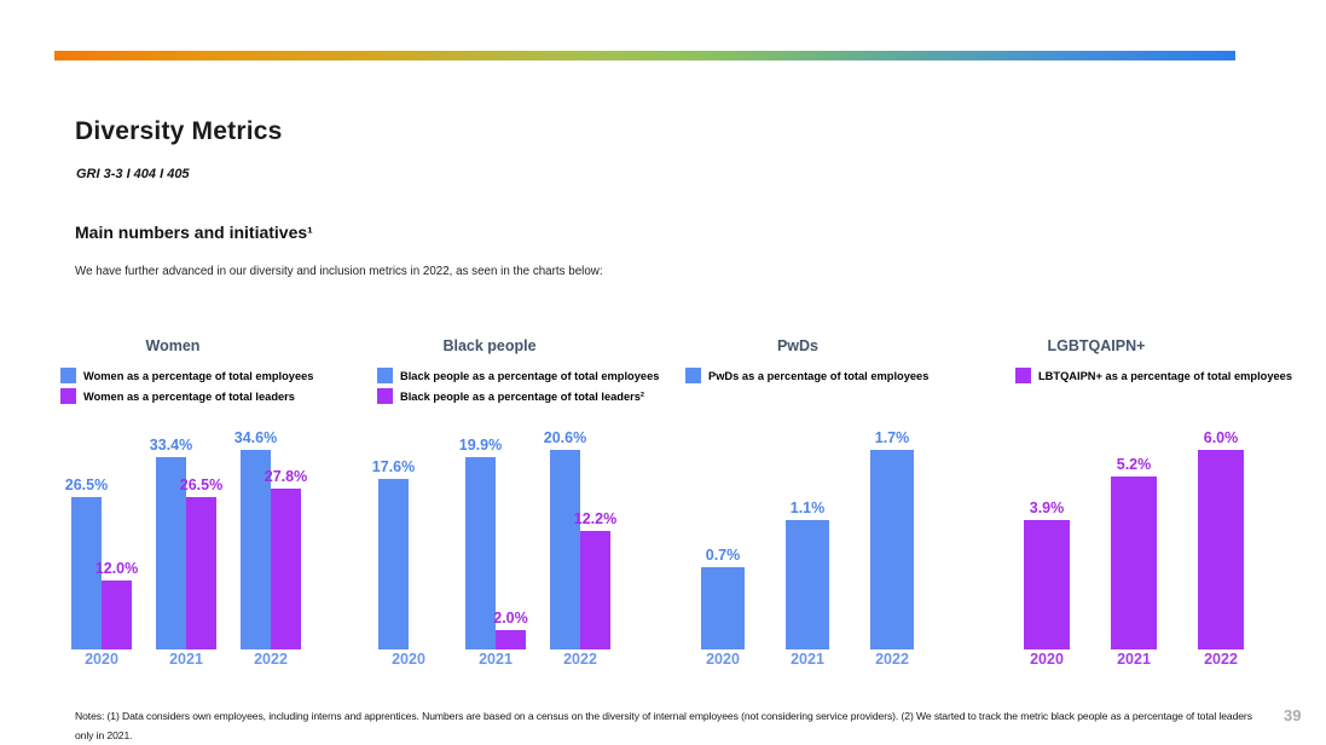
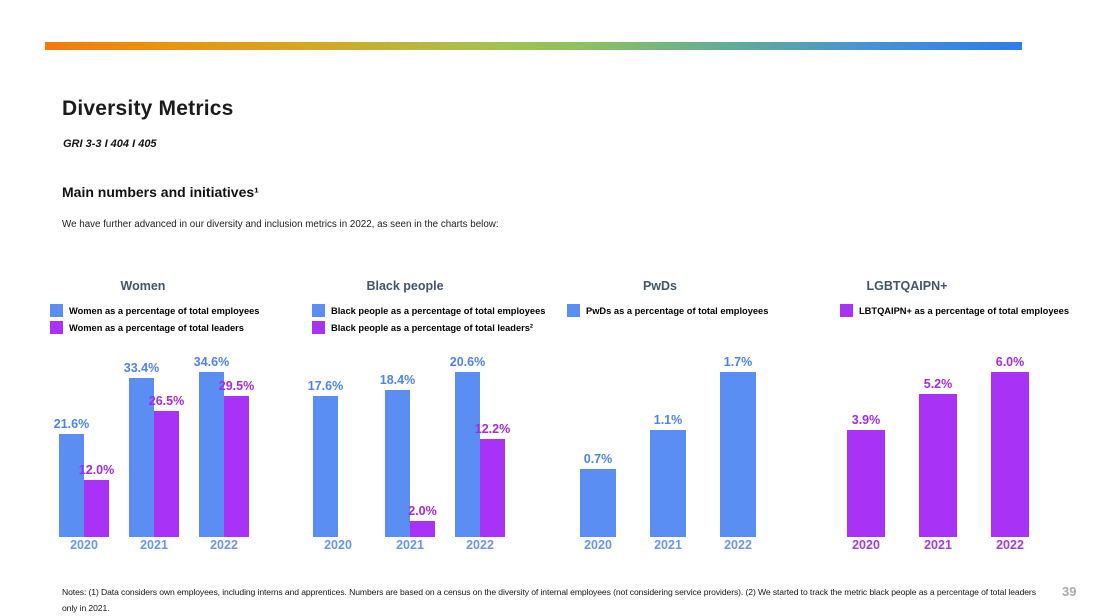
Women/Women as a percentage of total employees/2020: 26.5% -> 21.6%
Women/Women as a percentage of total leaders/2022: 27.8% -> 29.5%
Black people/Black people as a percentage of total employees/2021: 19.9% -> 18.4%
